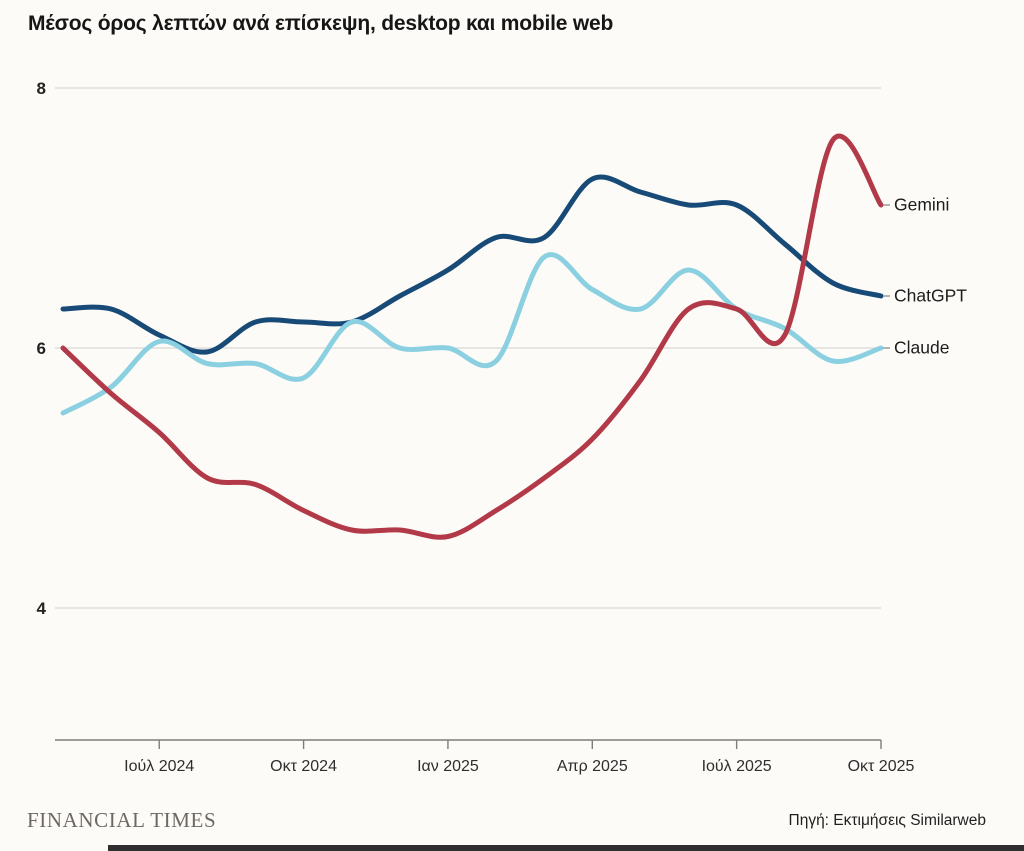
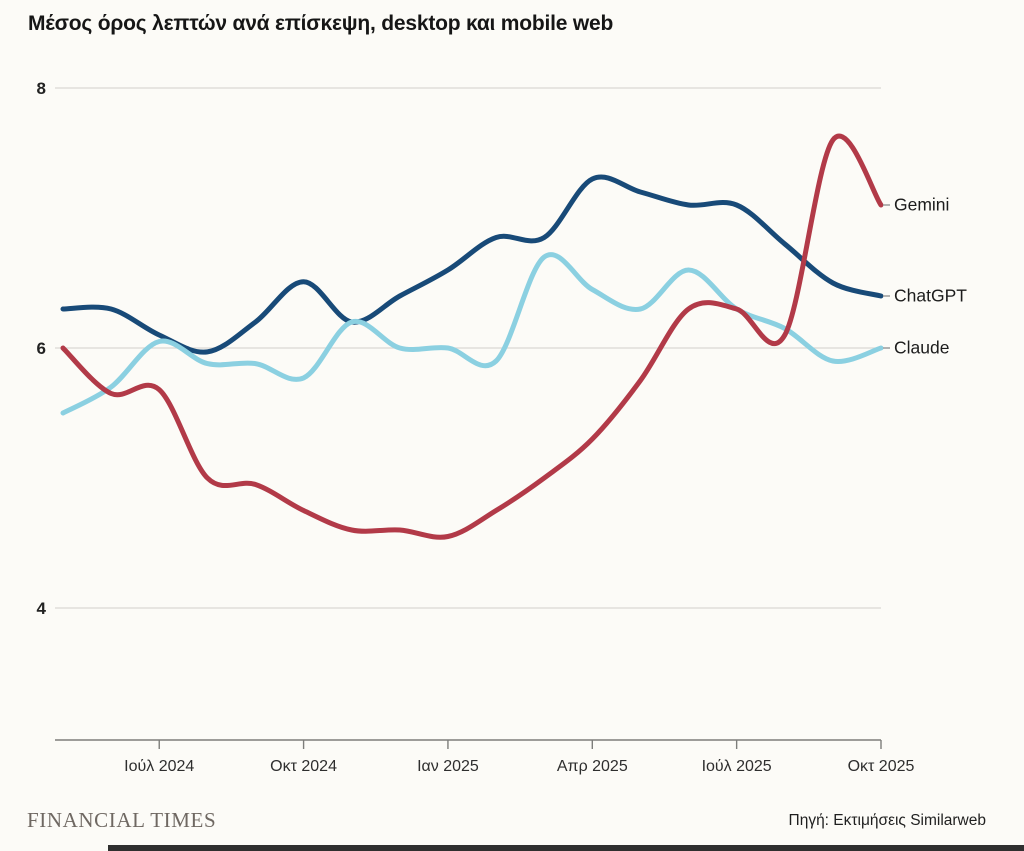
Gemini/Ιούλ 2024: 5.35 -> 5.68
ChatGPT/Οκτ 2024: 6.20 -> 6.51
